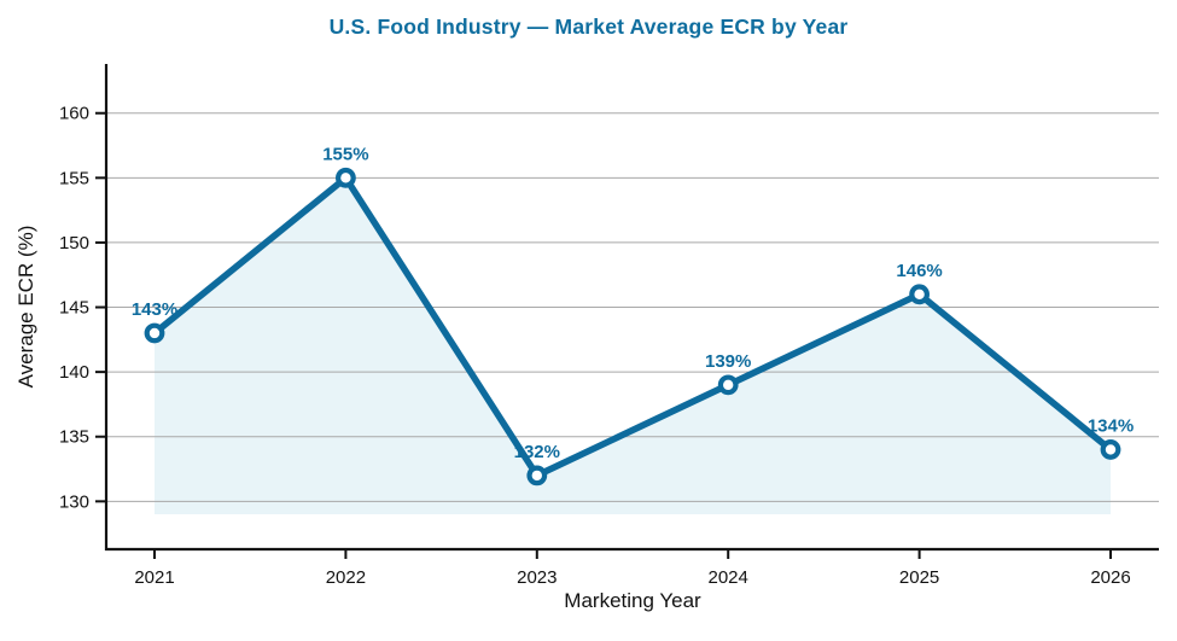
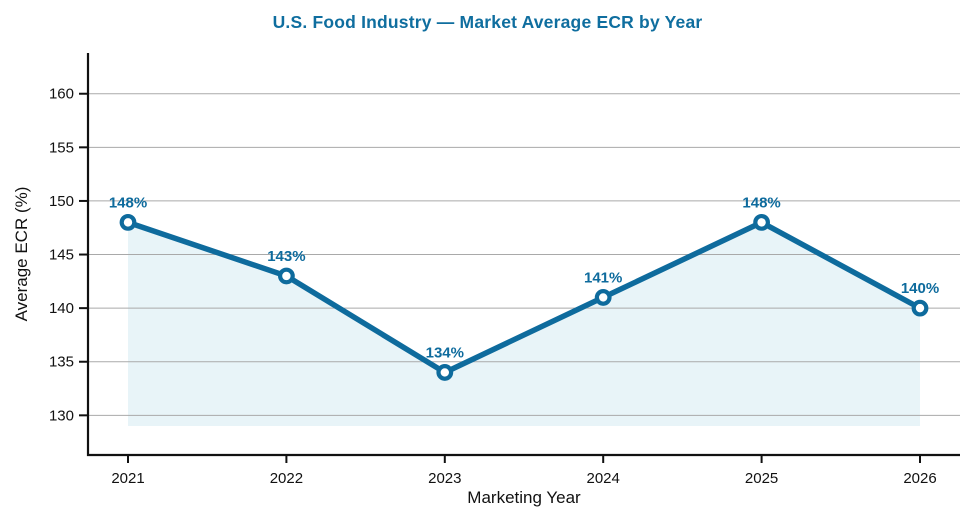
2021: 143% -> 148%
2022: 155% -> 143%
2023: 132% -> 134%
2024: 139% -> 141%
2025: 146% -> 148%
2026: 134% -> 140%
